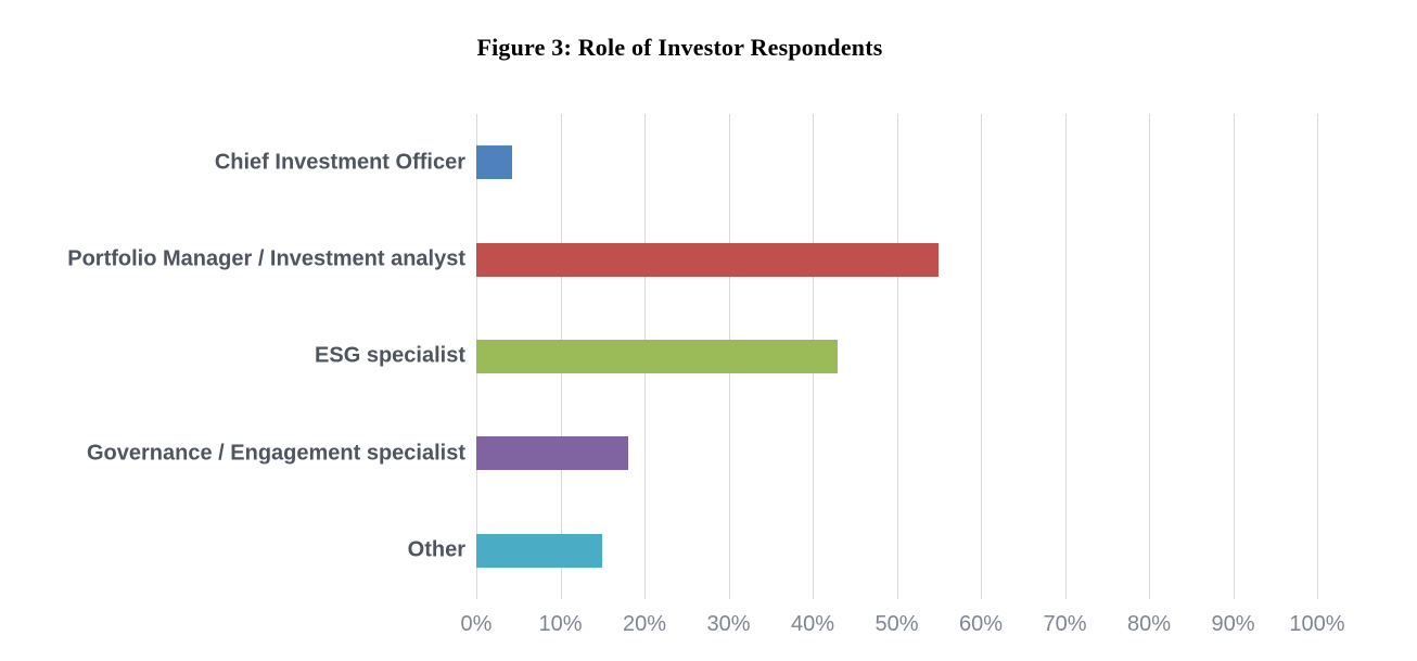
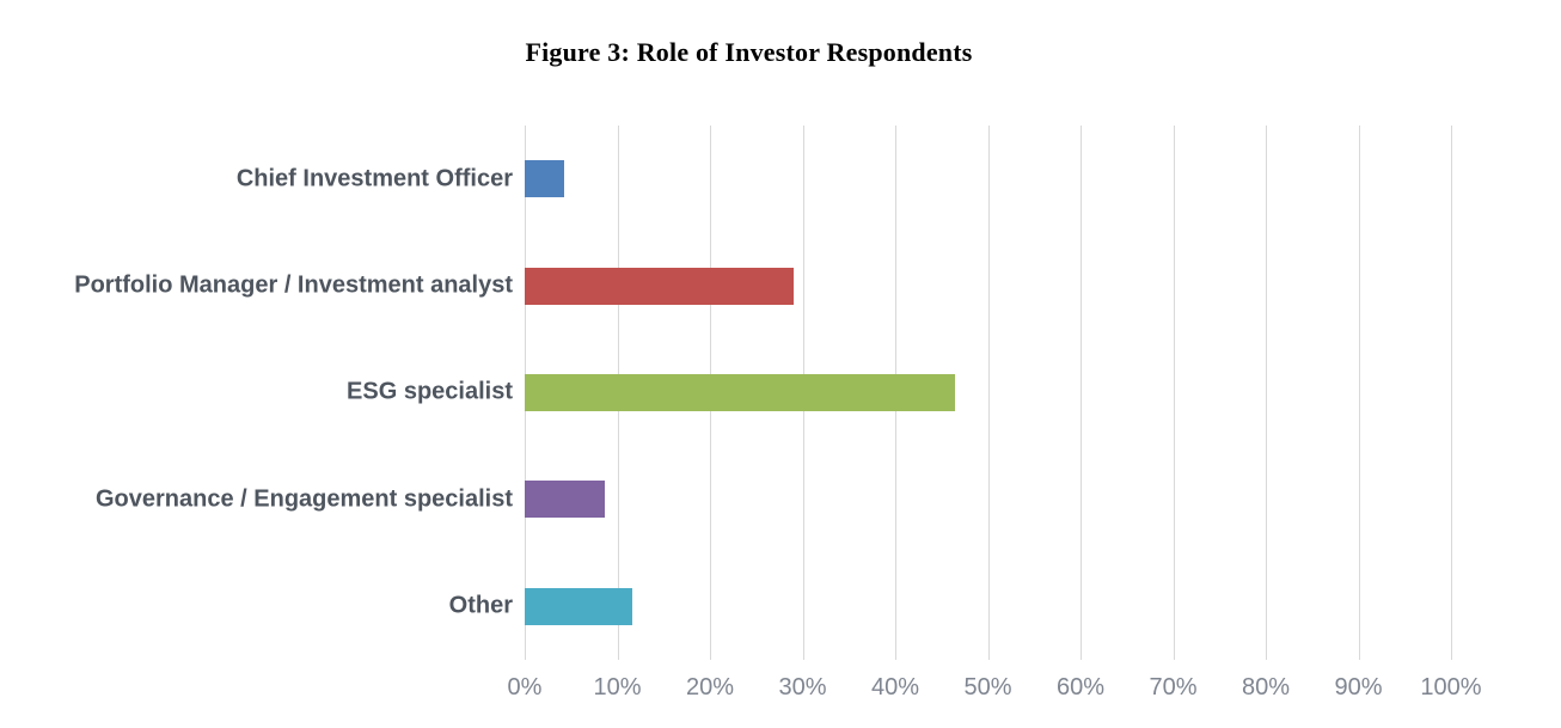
Portfolio Manager / Investment analyst: 55% -> 29%
ESG specialist: 43% -> 46%
Governance / Engagement specialist: 18% -> 9%
Other: 15% -> 12%
